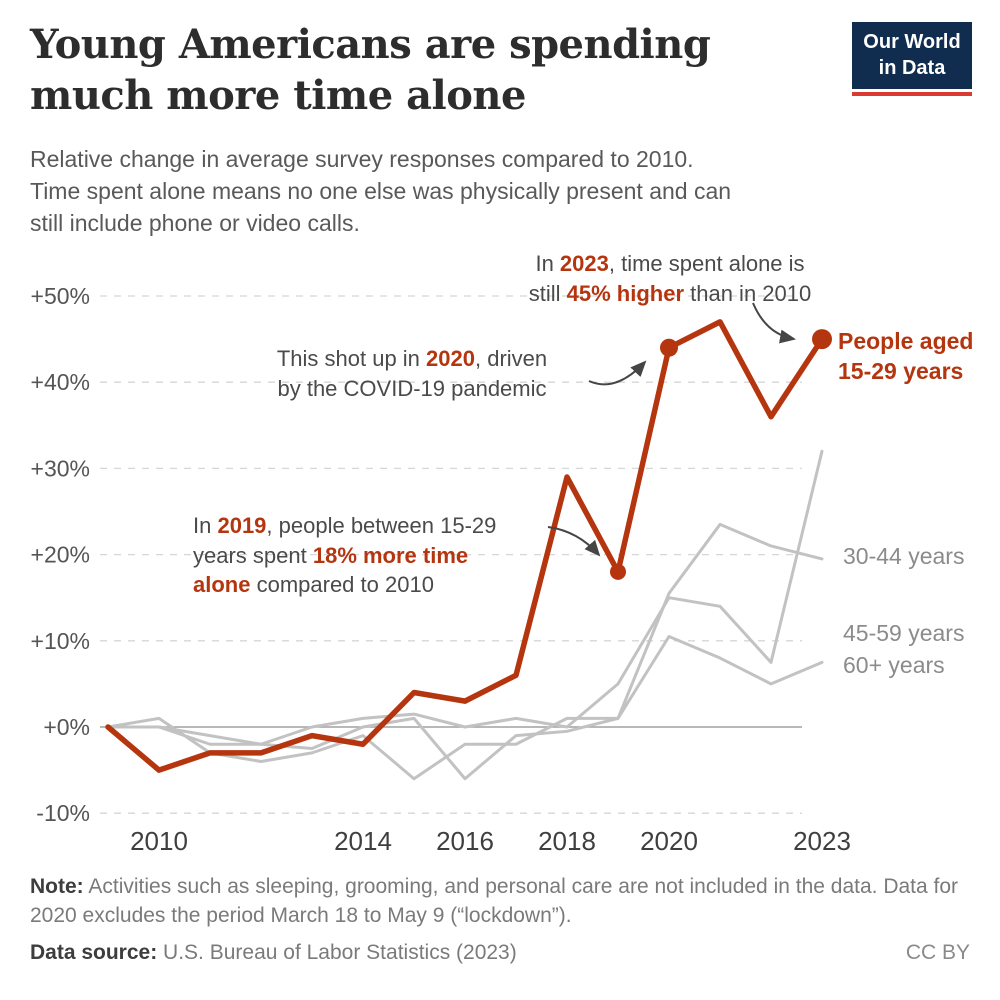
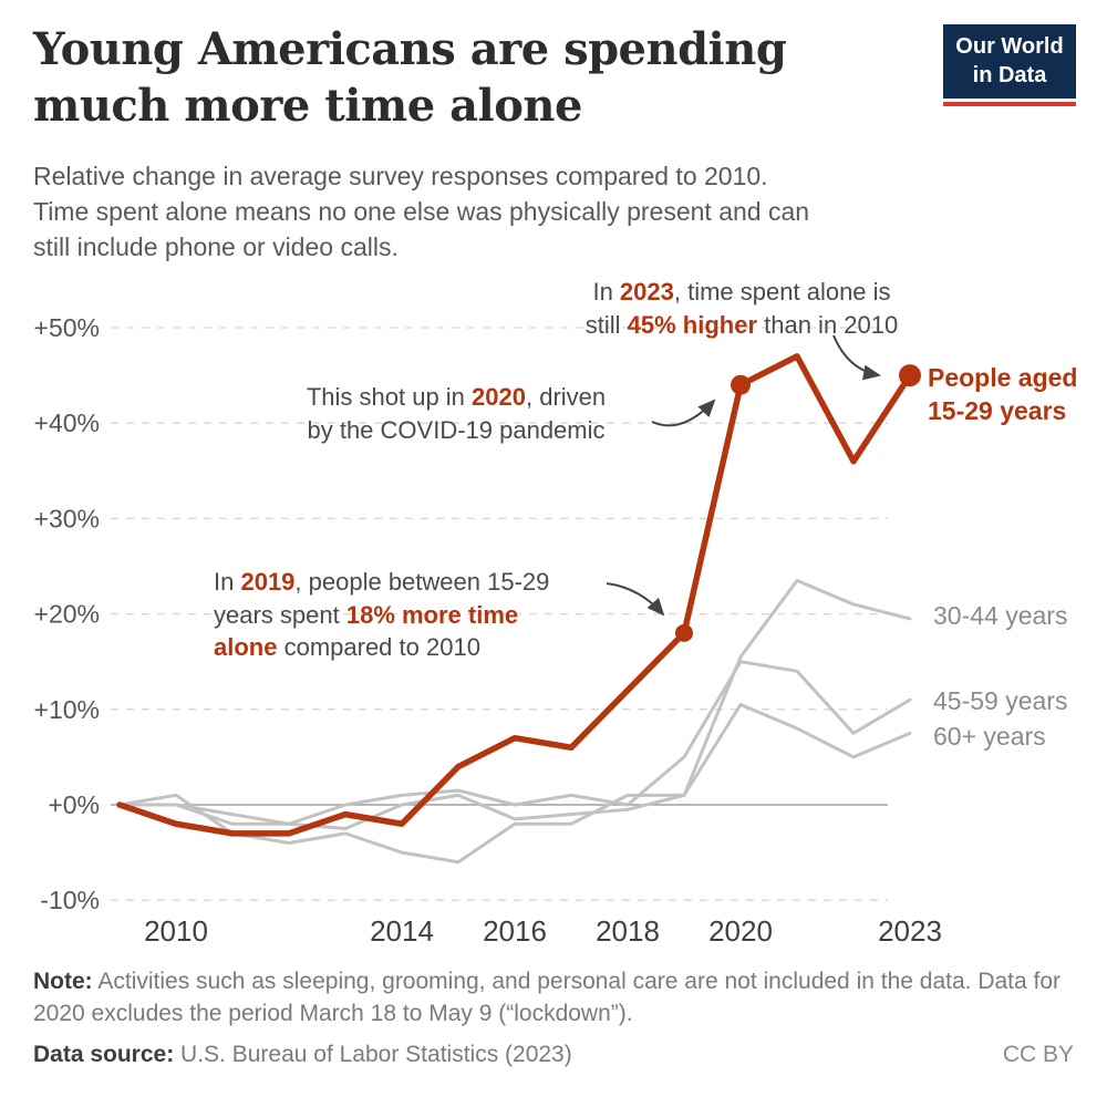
People aged 15-29 years/2010: -5% -> -2%
30-44 years/2014: -1% -> -5%
People aged 15-29 years/2016: 3% -> 7%
60+ years/2016: -6% -> -2%
People aged 15-29 years/2018: 29% -> 12%
45-59 years/2023: 32% -> 11%
